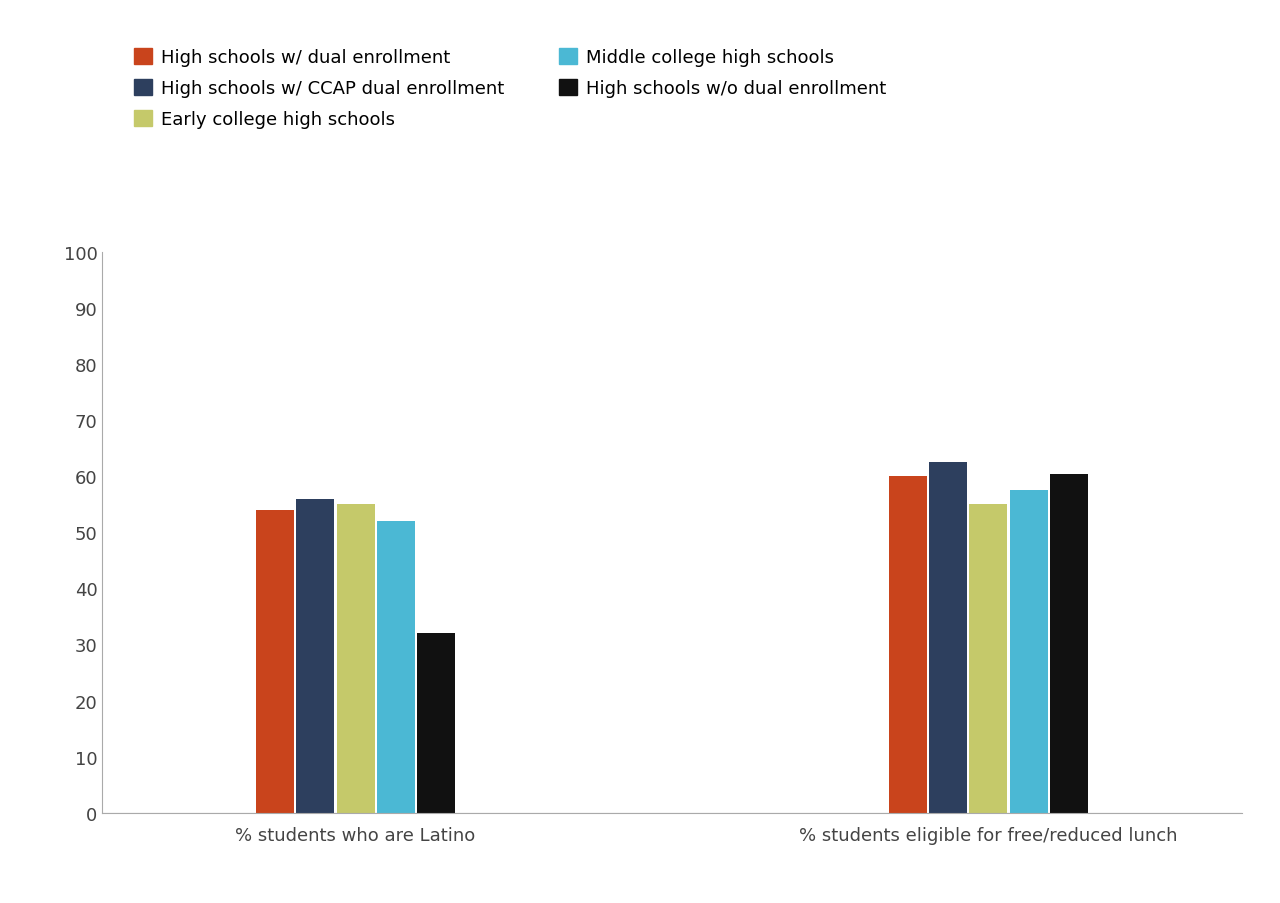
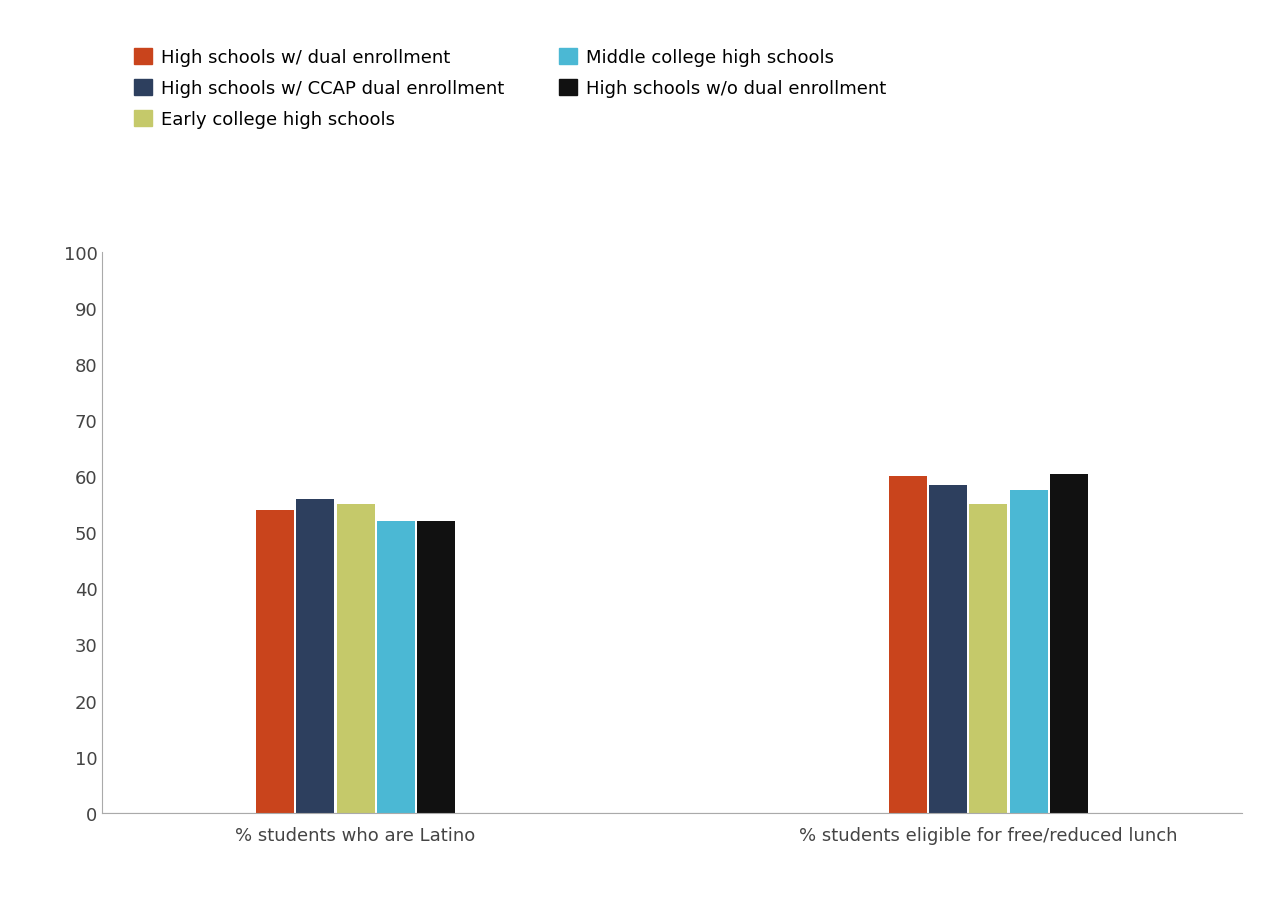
High schools w/o dual enrollment/% students who are Latino: 32.0 -> 52.0
High schools w/ CCAP dual enrollment/% students eligible for free/reduced lunch: 62.6 -> 58.5
